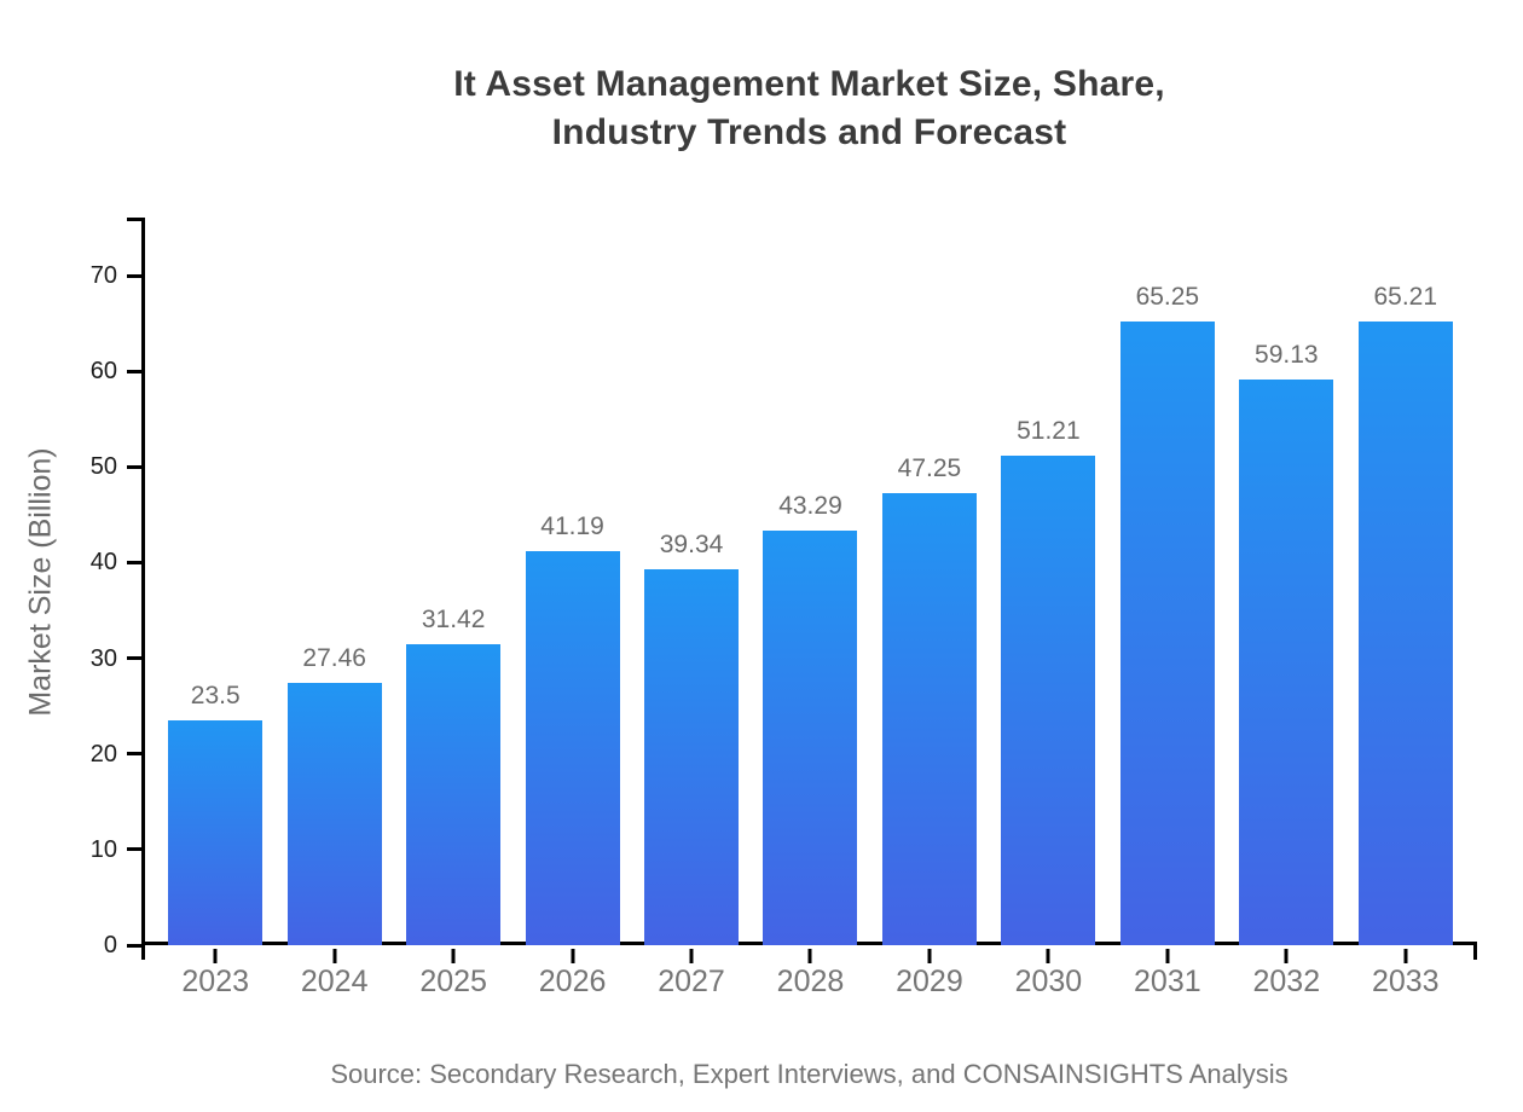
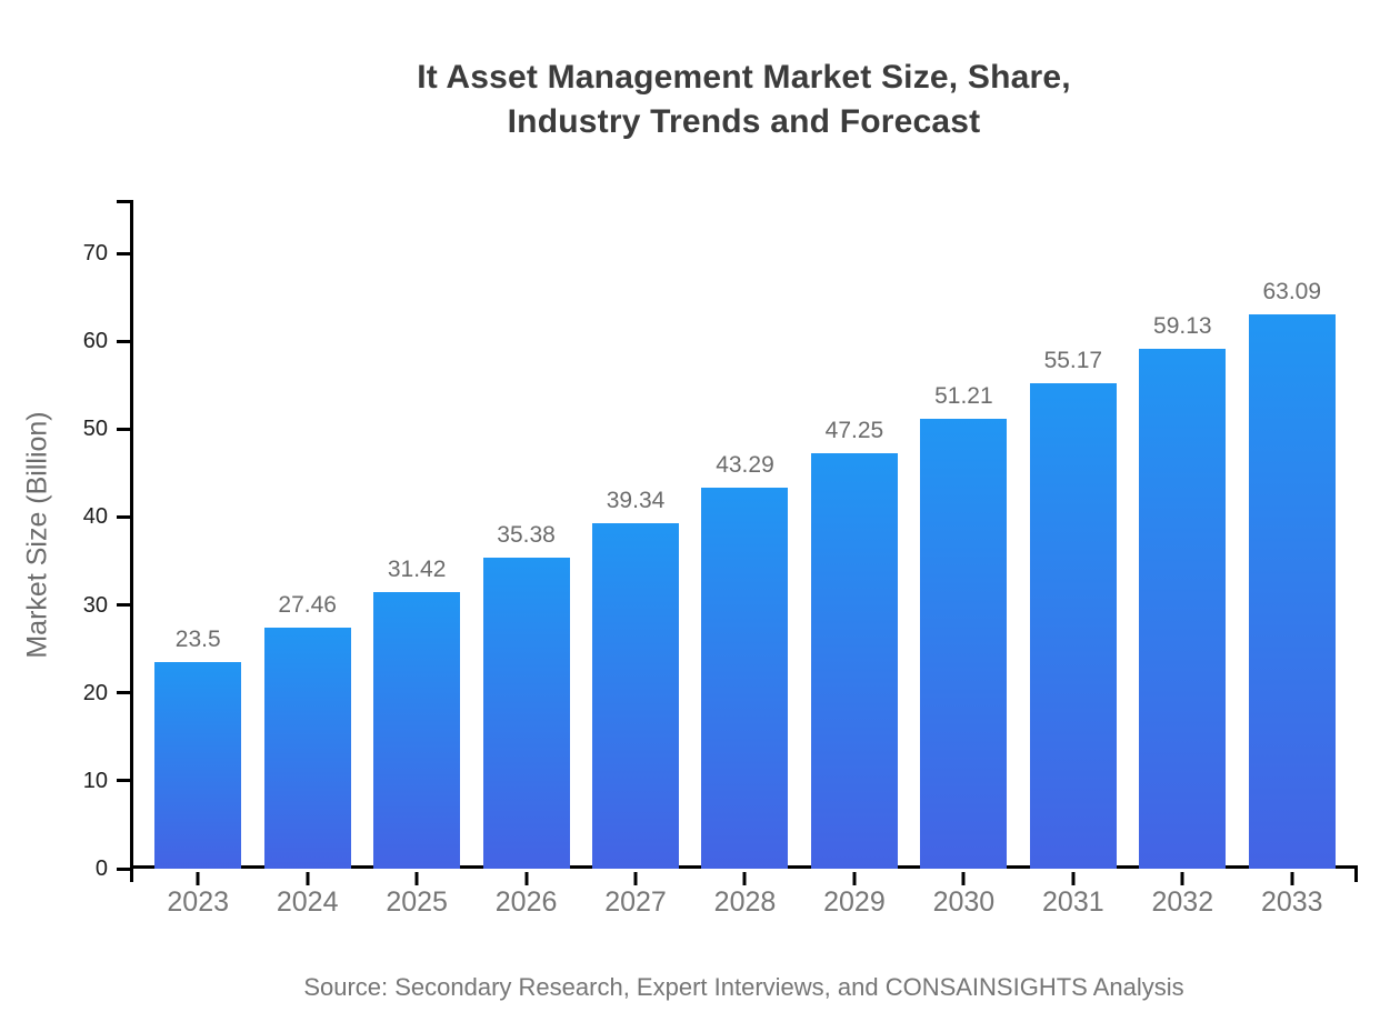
2026: 41.19 -> 35.38
2031: 65.25 -> 55.17
2033: 65.21 -> 63.09
